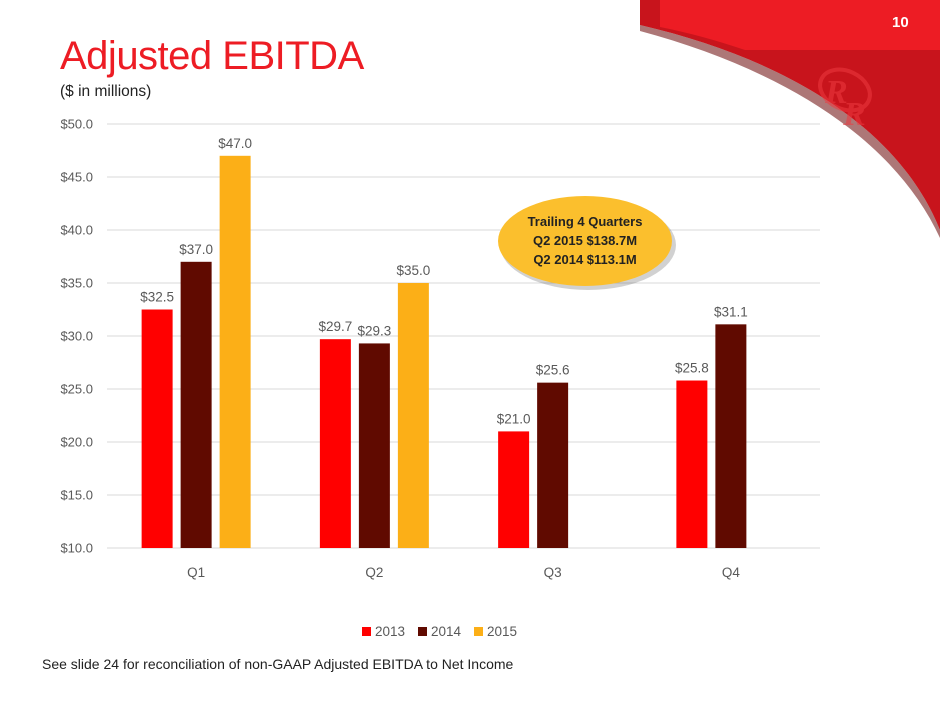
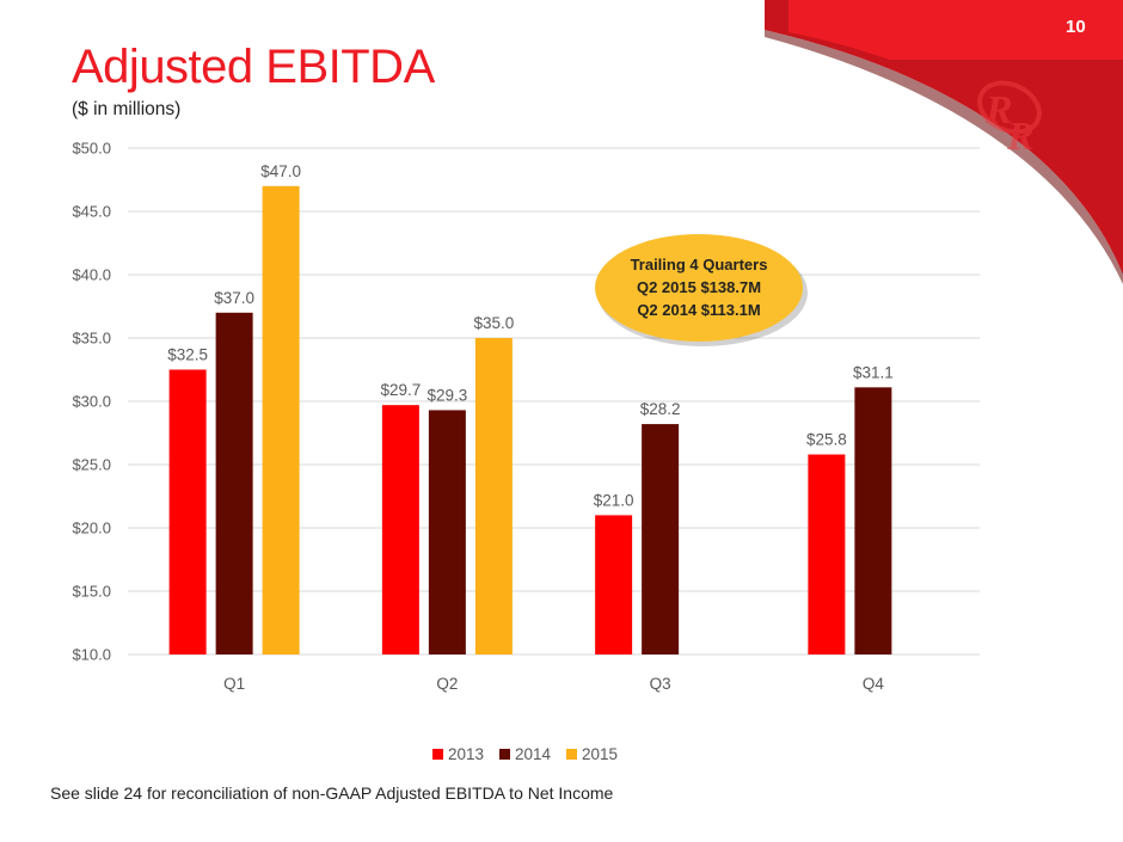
2014/Q3: $25.6 -> $28.2
